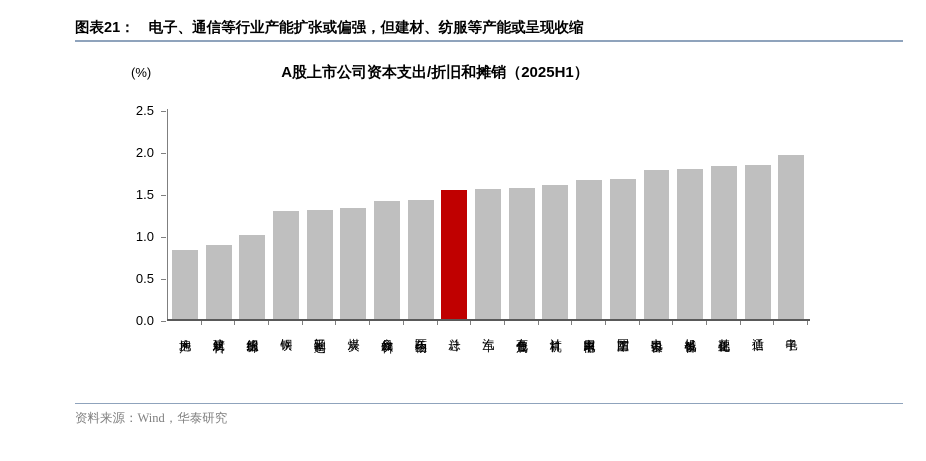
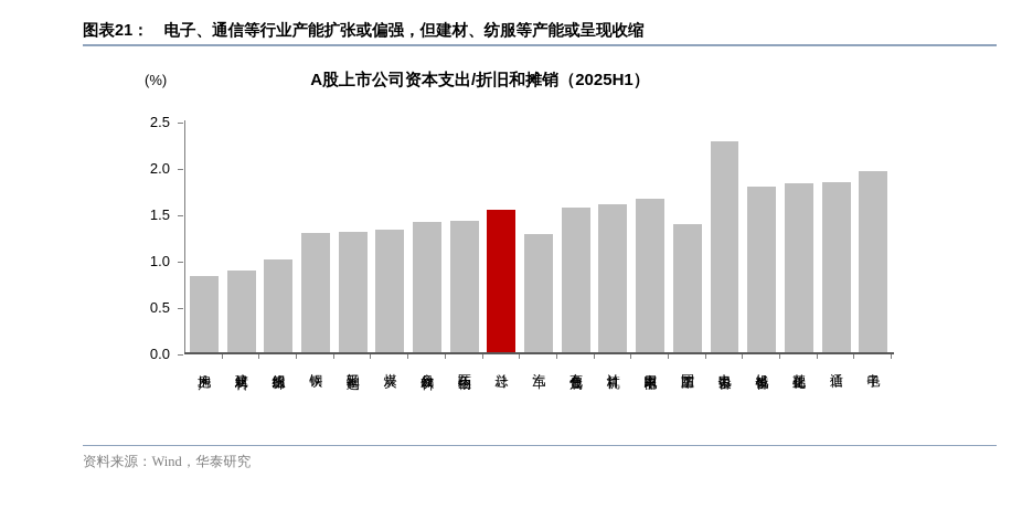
汽车: 1.6 -> 1.3
国防军工: 1.7 -> 1.4
电力设备: 1.8 -> 2.3
